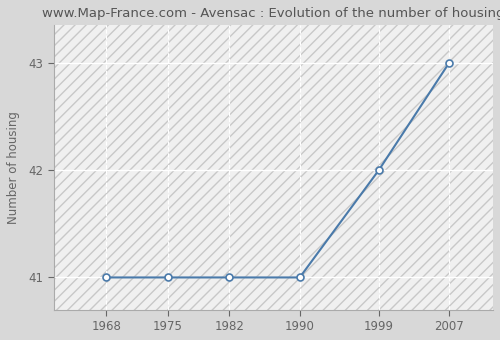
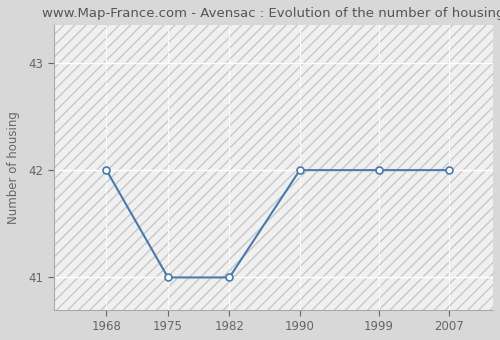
1968: 41 -> 42
1990: 41 -> 42
2007: 43 -> 42
